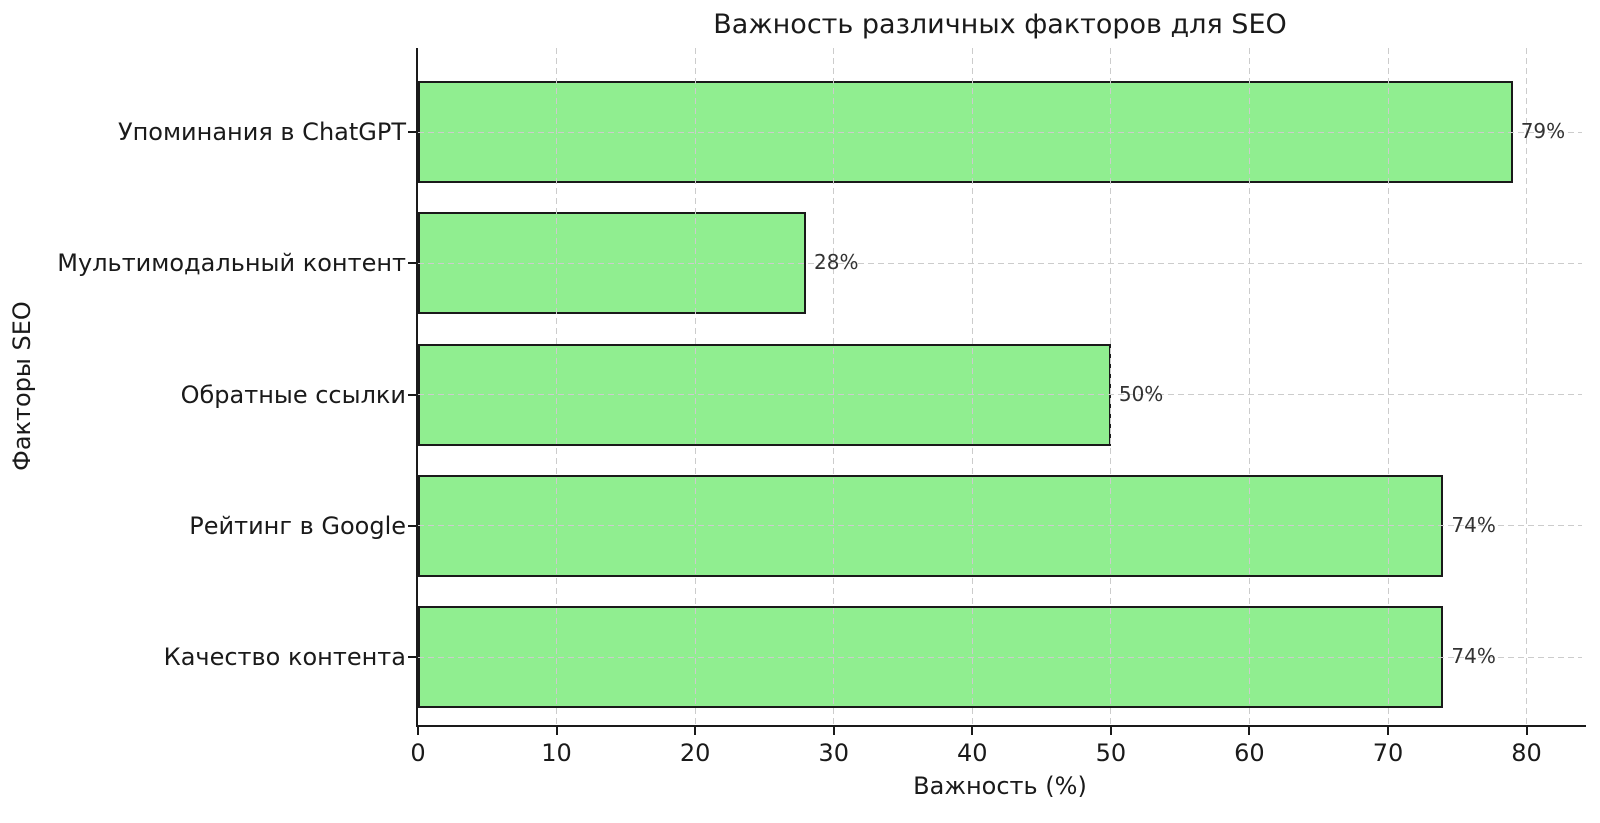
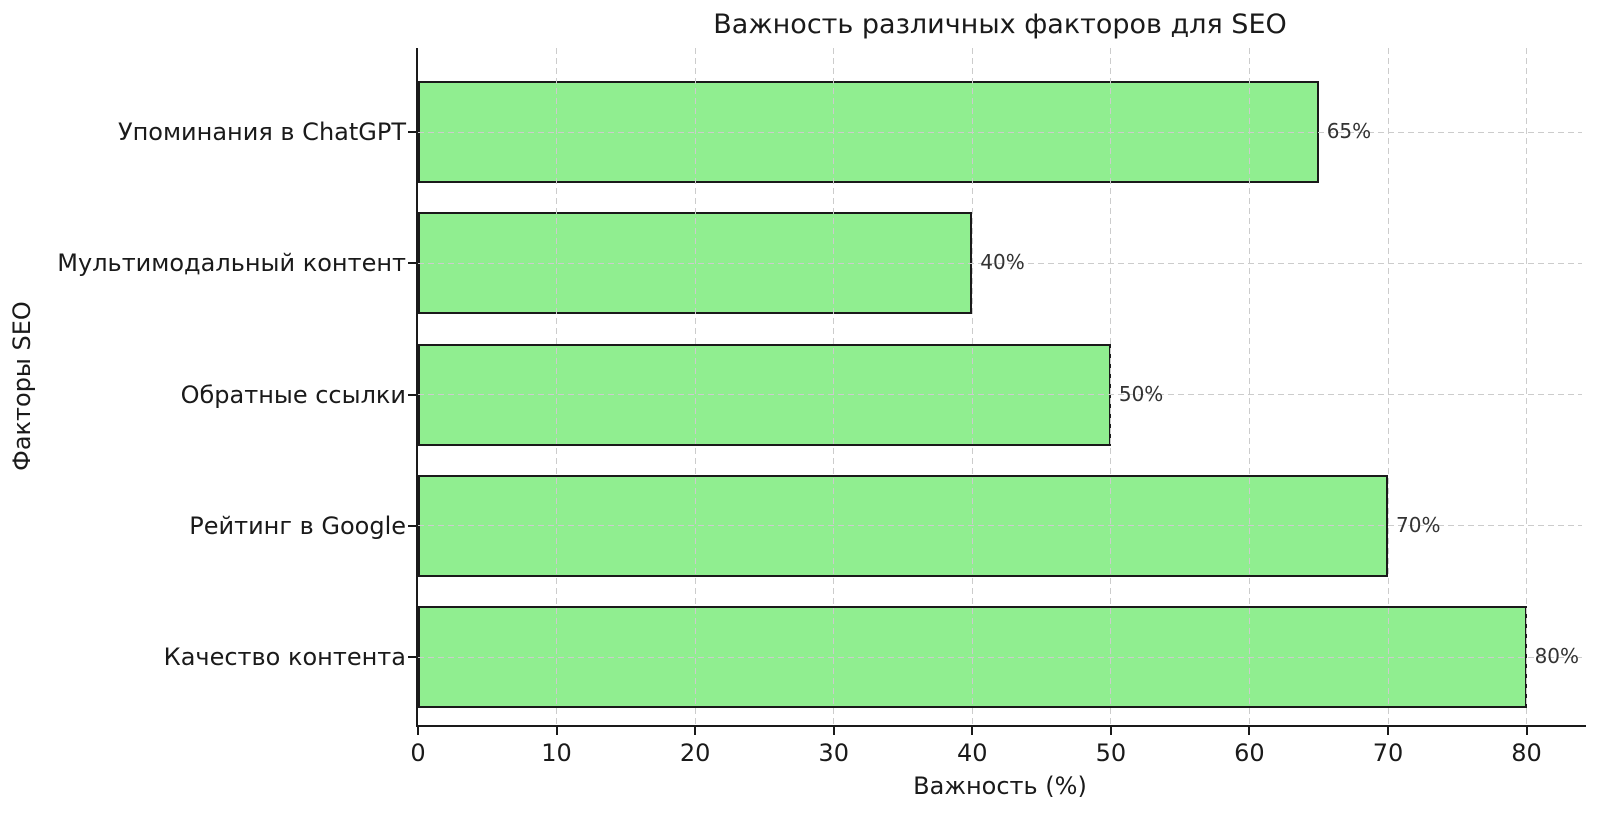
Упоминания в ChatGPT: 79% -> 65%
Мультимодальный контент: 28% -> 40%
Рейтинг в Google: 74% -> 70%
Качество контента: 74% -> 80%
